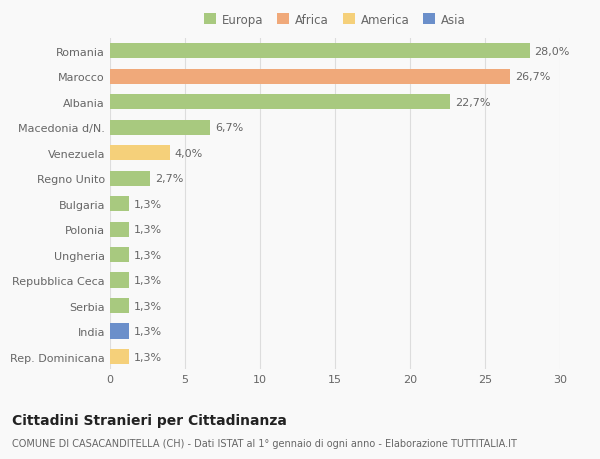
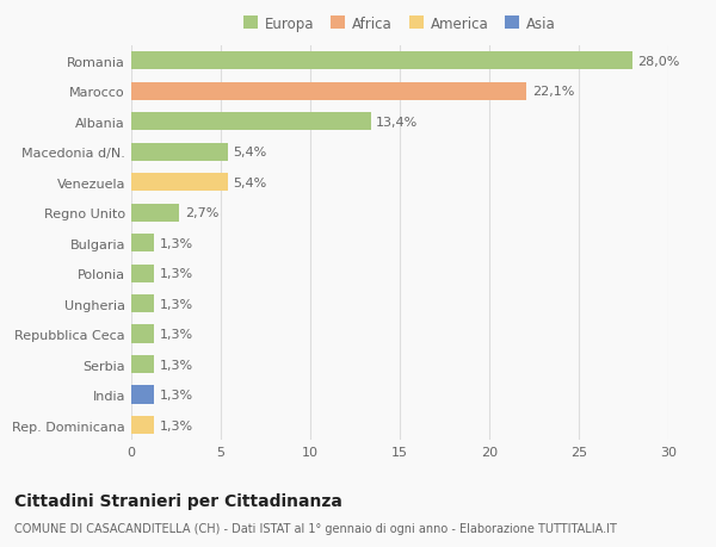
Marocco: 26,7% -> 22,1%
Albania: 22,7% -> 13,4%
Macedonia d/N.: 6,7% -> 5,4%
Venezuela: 4,0% -> 5,4%
